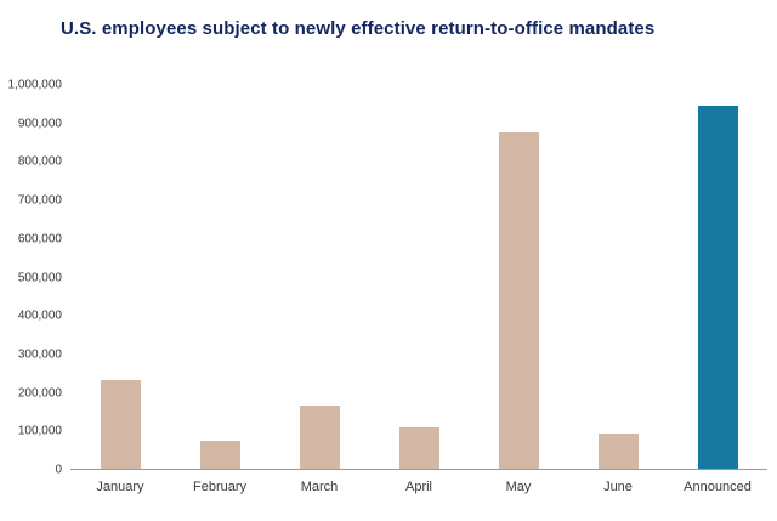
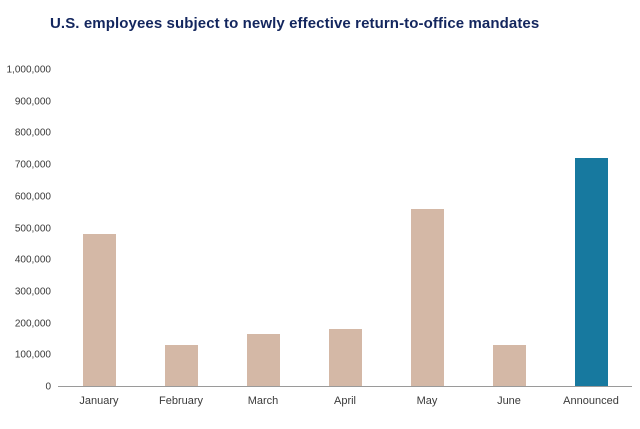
January: 230000 -> 480000
February: 70000 -> 130000
April: 110000 -> 180000
May: 880000 -> 560000
June: 90000 -> 130000
Announced: 940000 -> 720000
